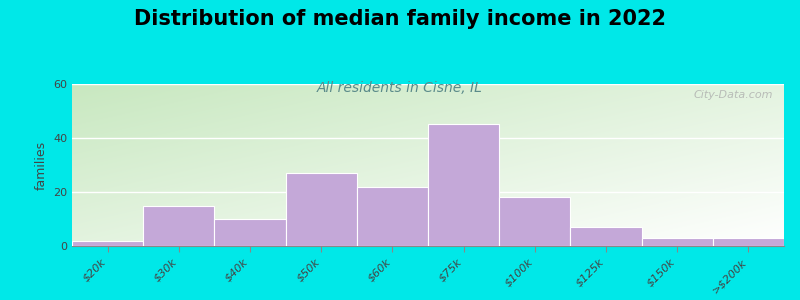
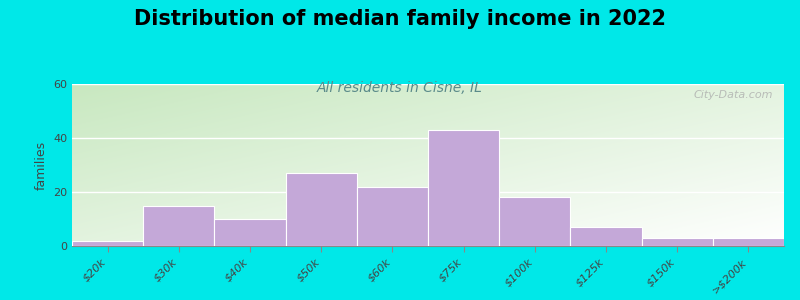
$75k: 45 -> 43
